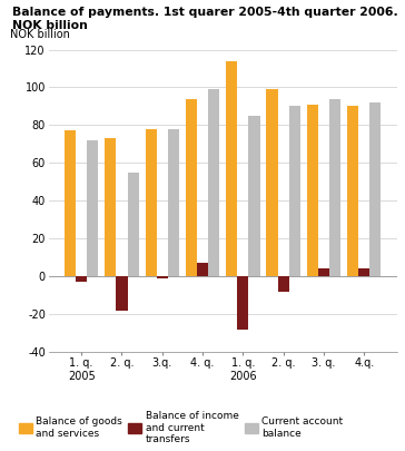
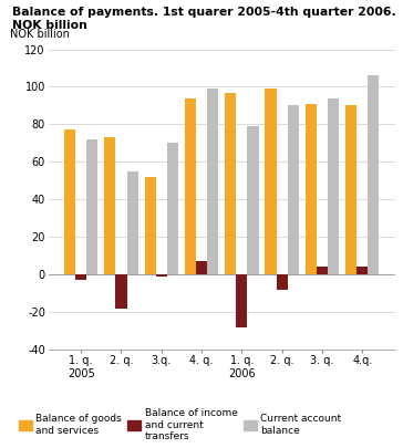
Balance of goods and services/3.q.: 78 -> 52
Current account balance/3.q.: 78 -> 70
Balance of goods and services/1. q. 2006: 114 -> 97
Current account balance/1. q. 2006: 85 -> 79
Current account balance/4.q.: 92 -> 106
